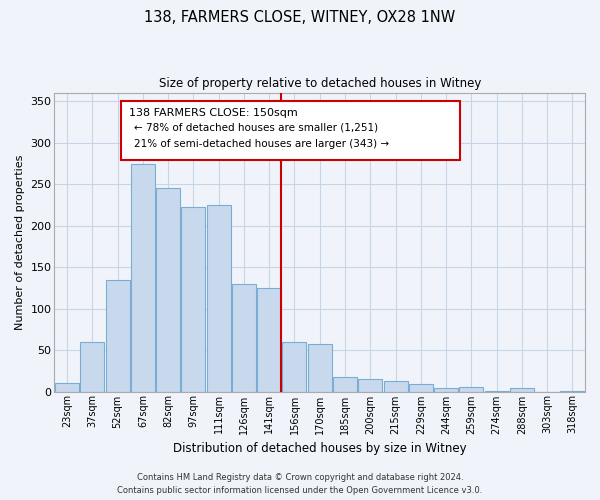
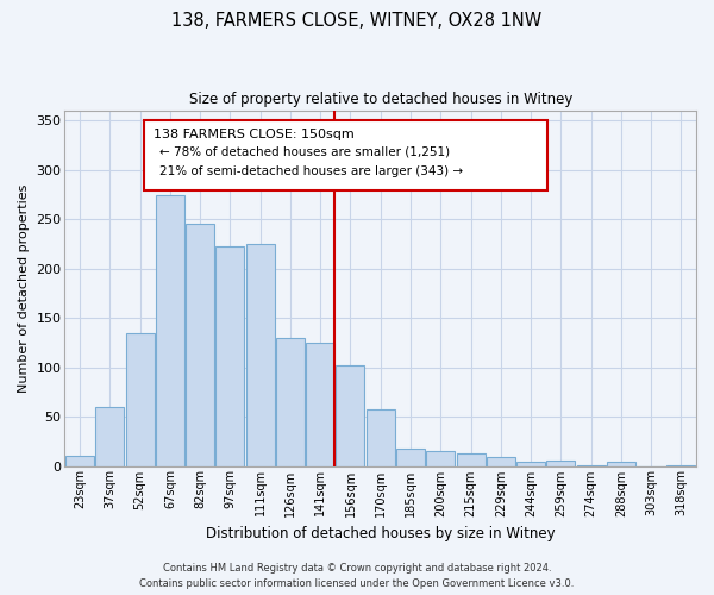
156sqm: 60 -> 102
